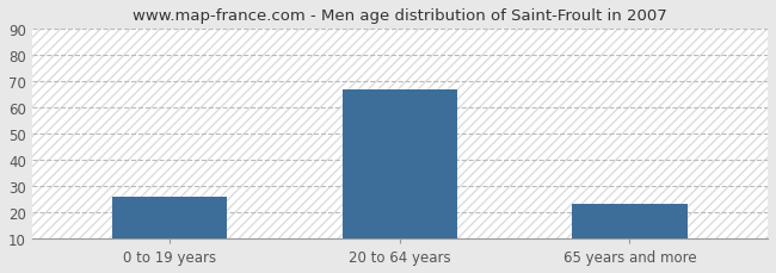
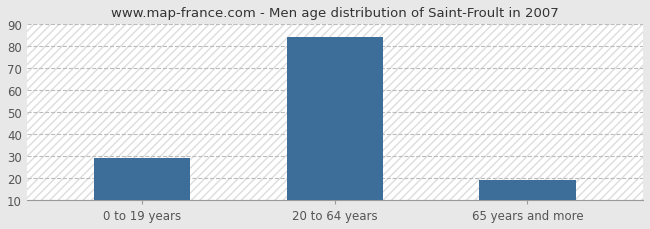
0 to 19 years: 26 -> 29
20 to 64 years: 67 -> 84
65 years and more: 23 -> 19
